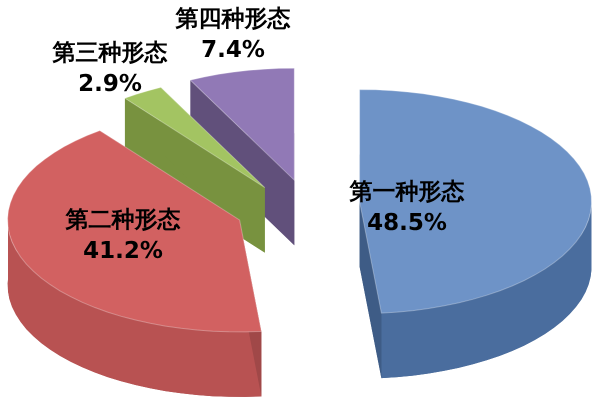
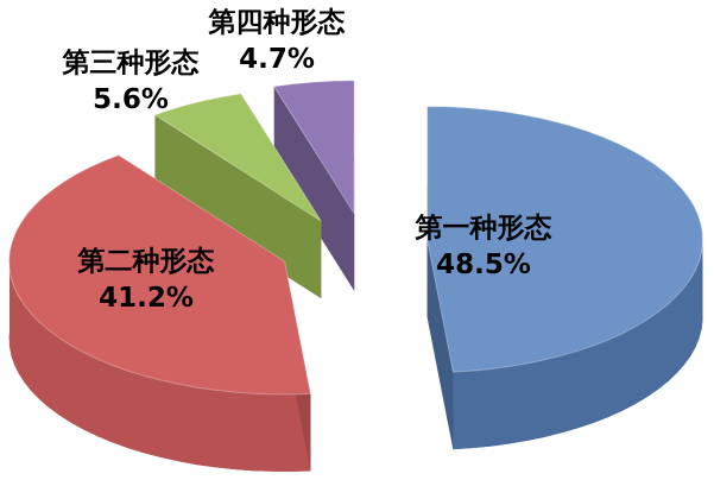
第三种形态: 2.9% -> 5.6%
第四种形态: 7.4% -> 4.7%
